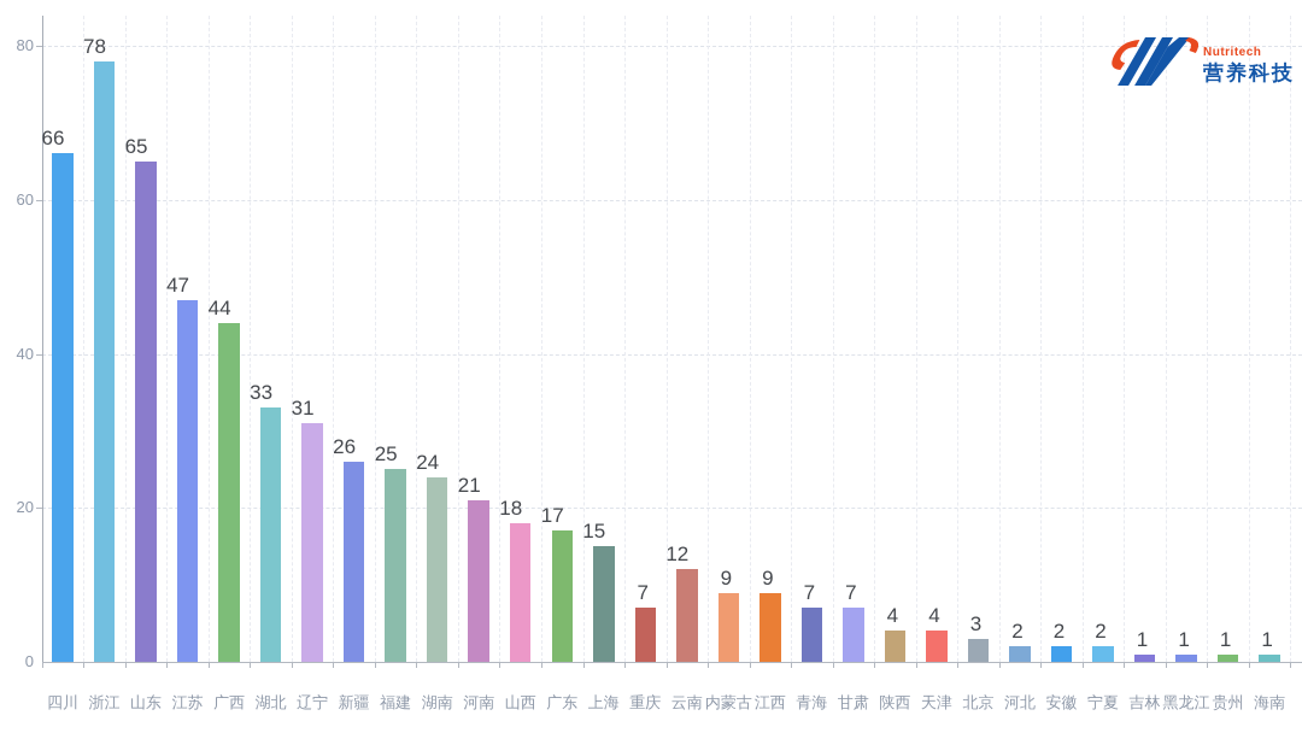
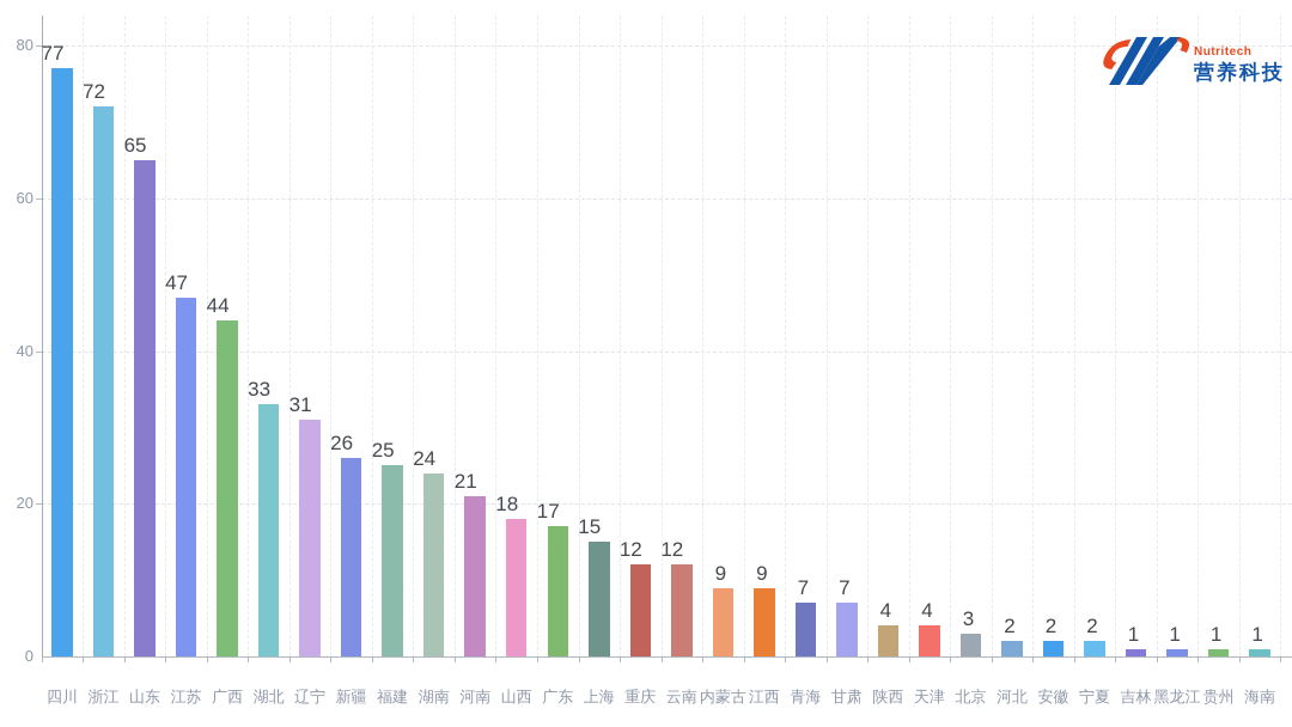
四川: 66 -> 77
浙江: 78 -> 72
重庆: 7 -> 12
